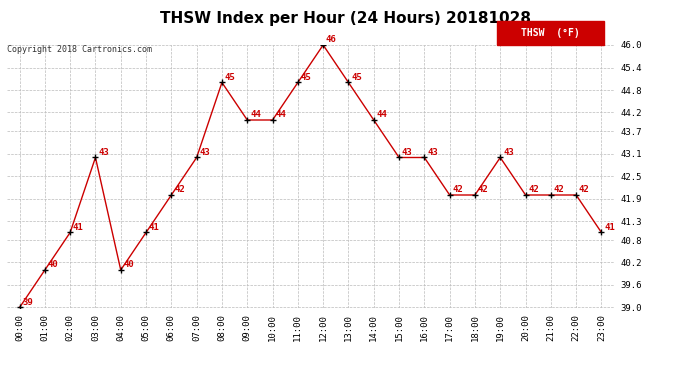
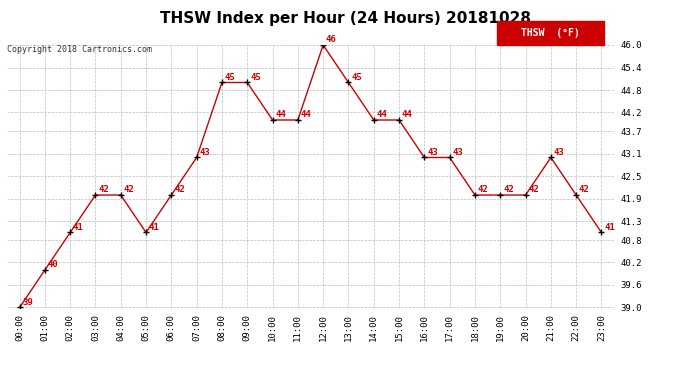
03:00: 43 -> 42
04:00: 40 -> 42
09:00: 44 -> 45
11:00: 45 -> 44
15:00: 43 -> 44
17:00: 42 -> 43
19:00: 43 -> 42
21:00: 42 -> 43
